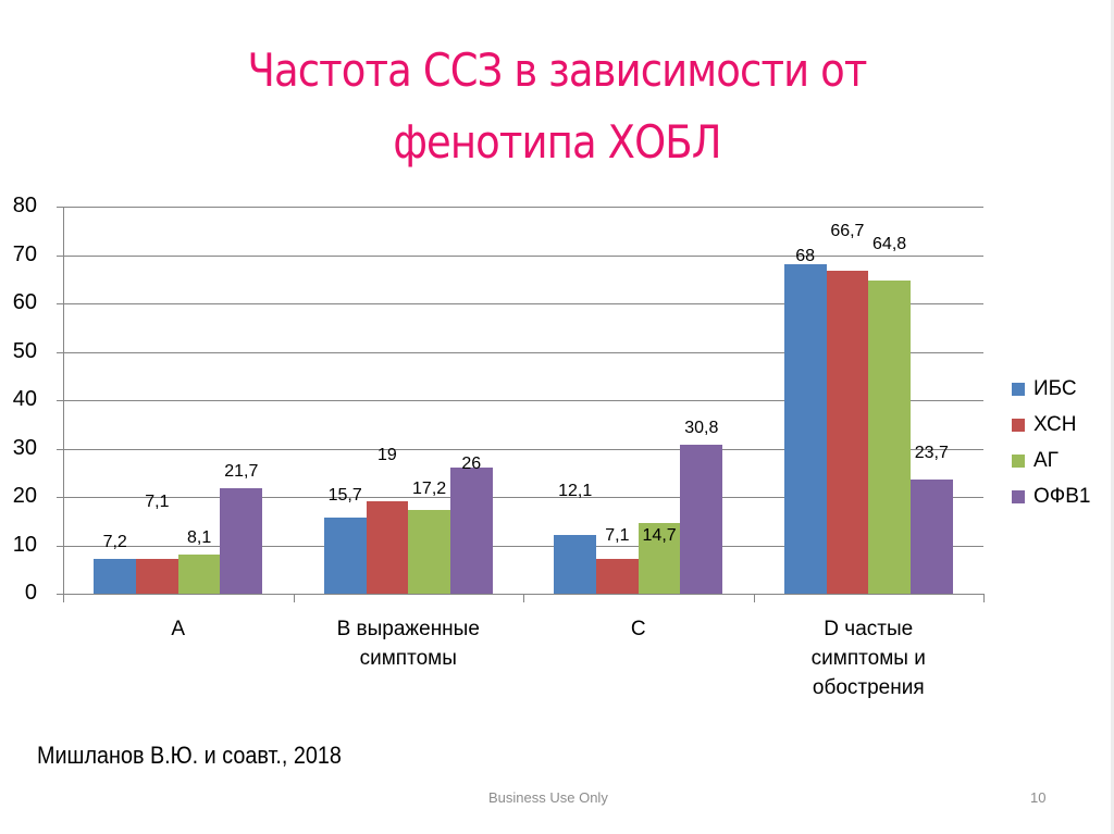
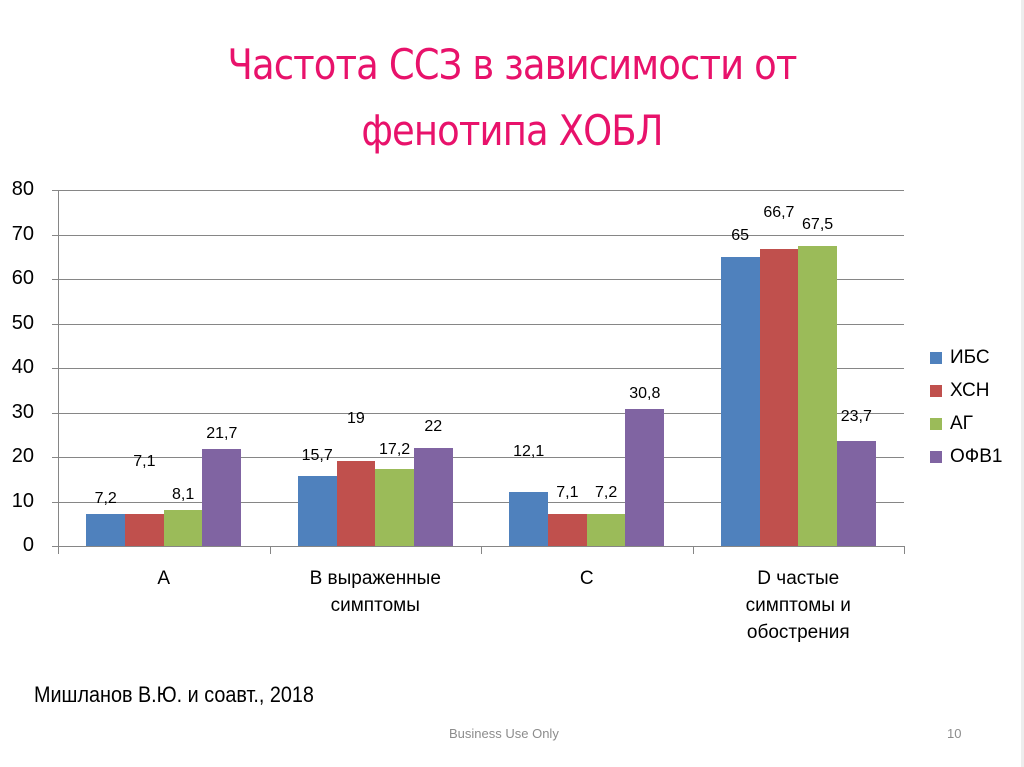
ОФВ1/B выраженные симптомы: 26 -> 22
АГ/C: 14,7 -> 7,2
ИБС/D частые симптомы и обострения: 68 -> 65
АГ/D частые симптомы и обострения: 64,8 -> 67,5
